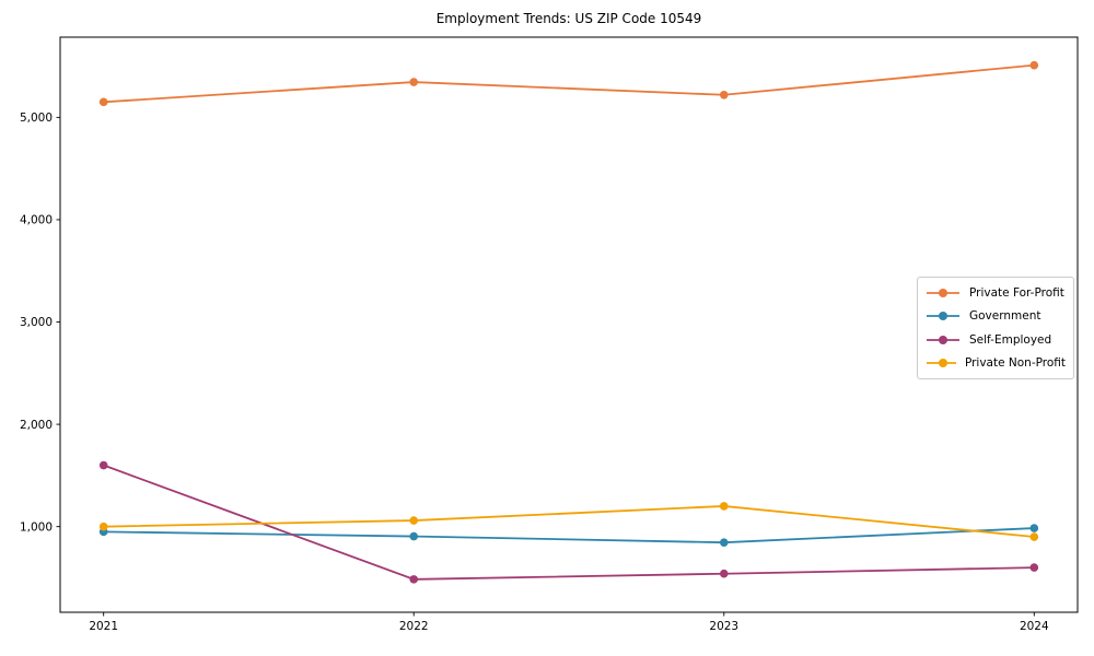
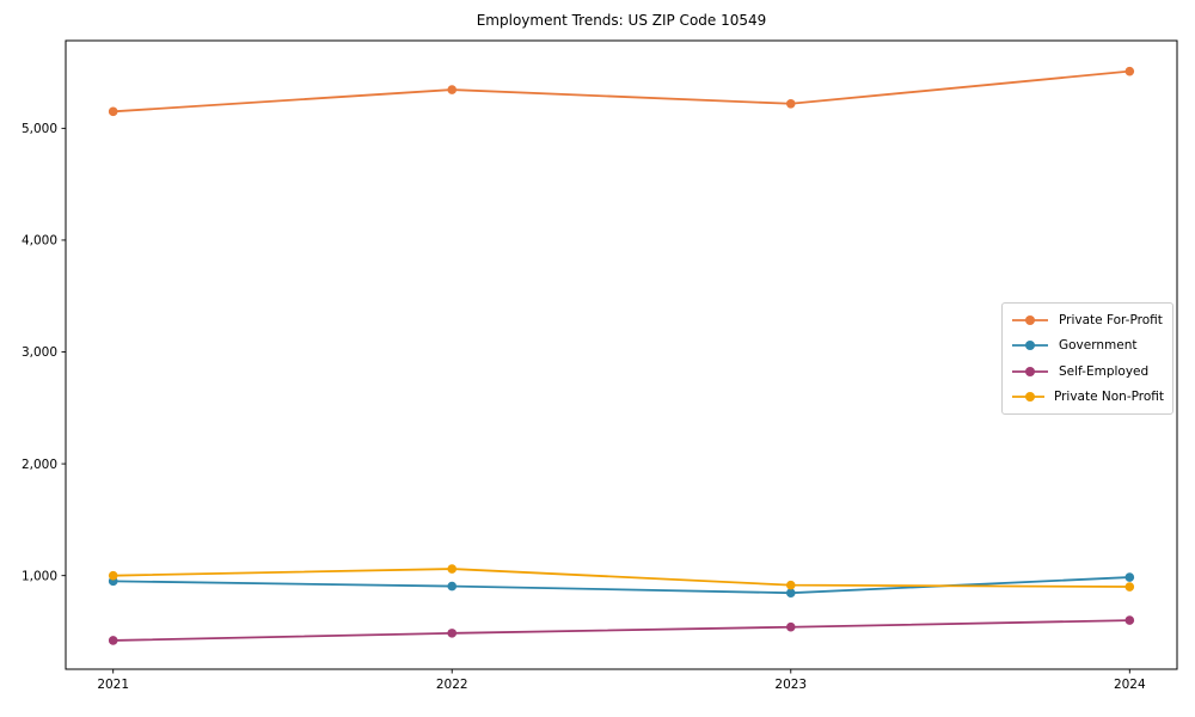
Self-Employed/2021: 1600 -> 400
Private Non-Profit/2023: 1200 -> 900
